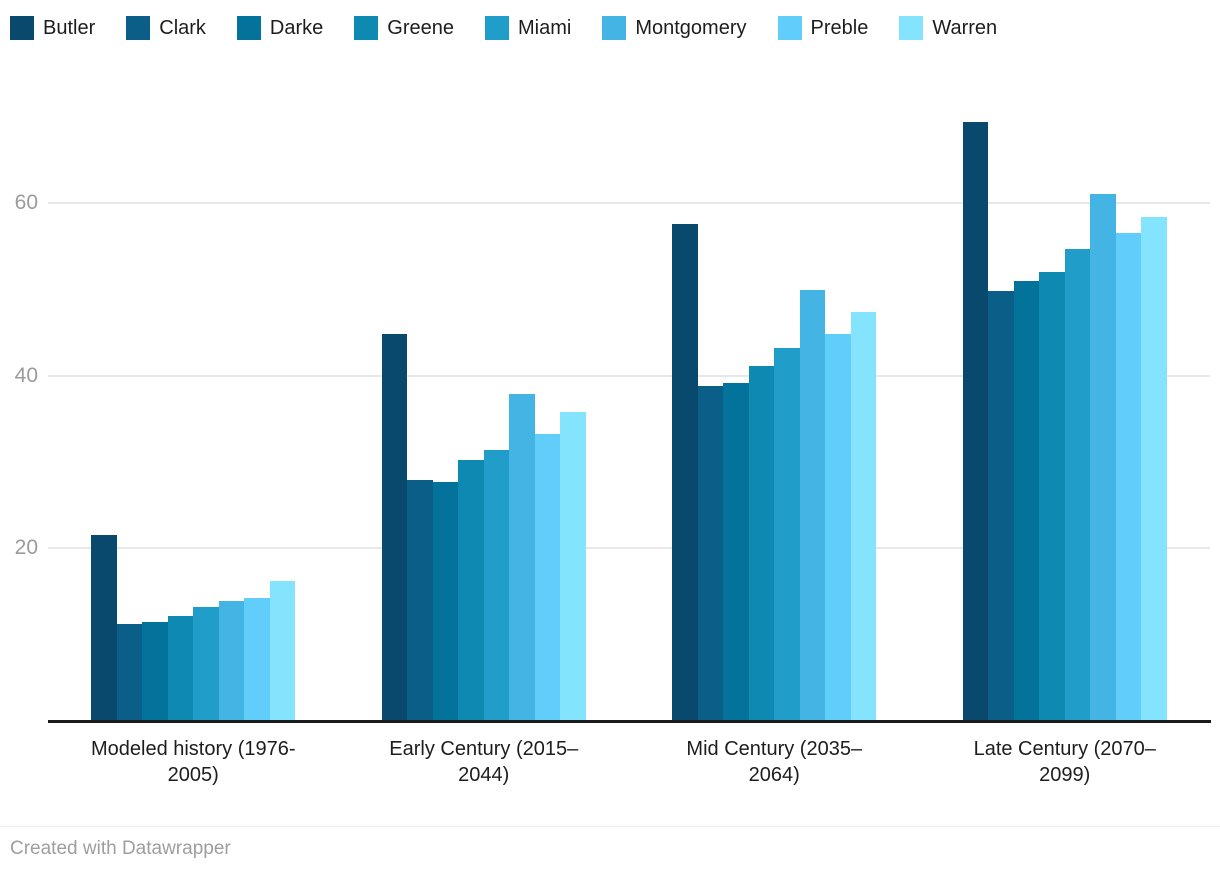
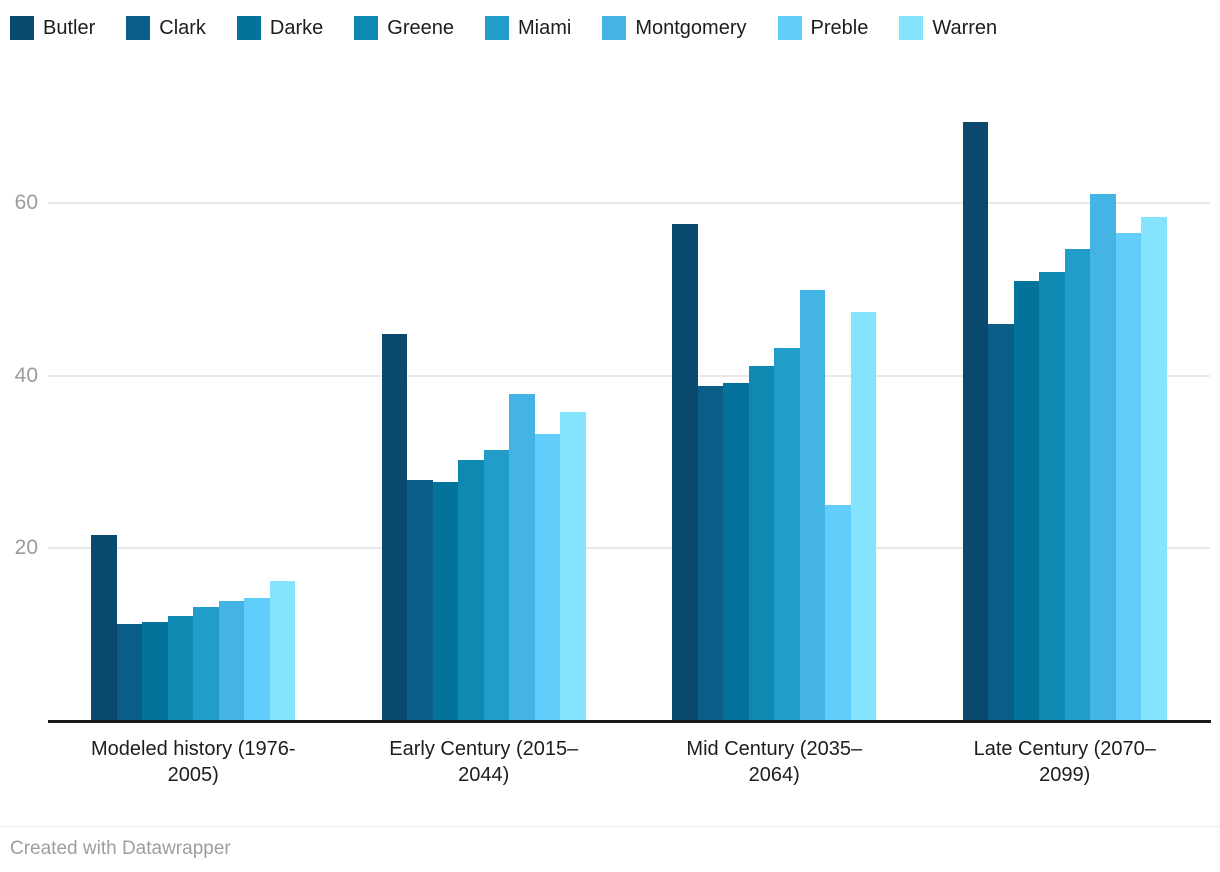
Preble/Mid Century (2035–2064): 45 -> 25
Clark/Late Century (2070–2099): 50 -> 46
